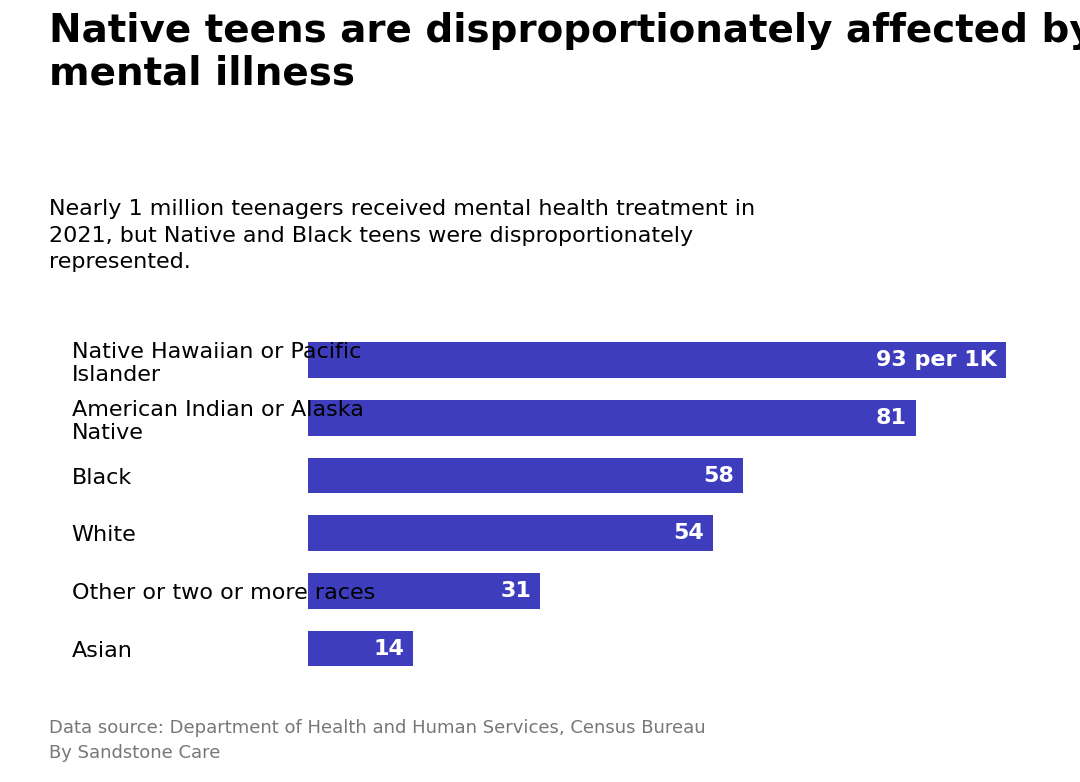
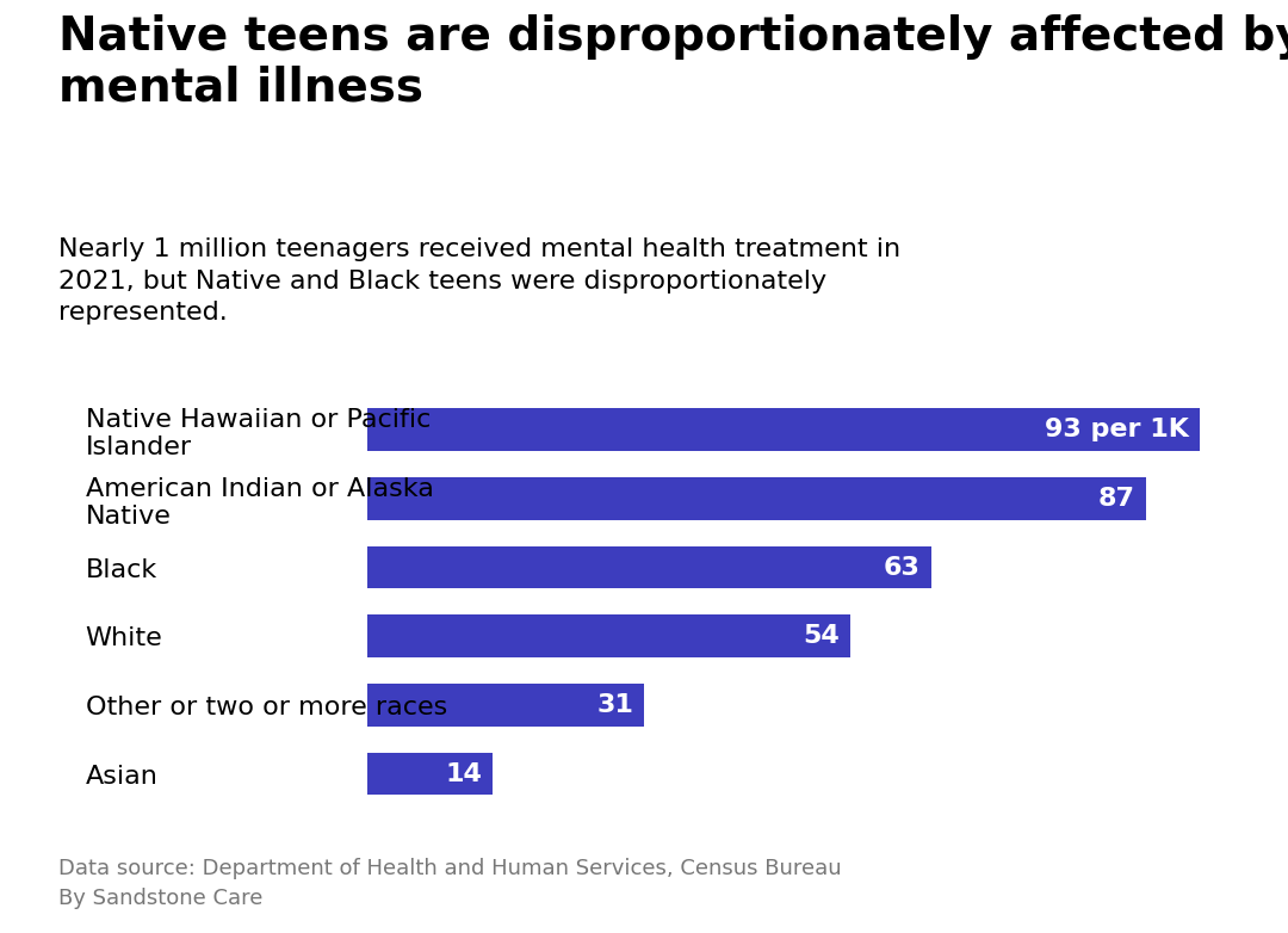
American Indian or Alaska Native: 81 -> 87
Black: 58 -> 63
